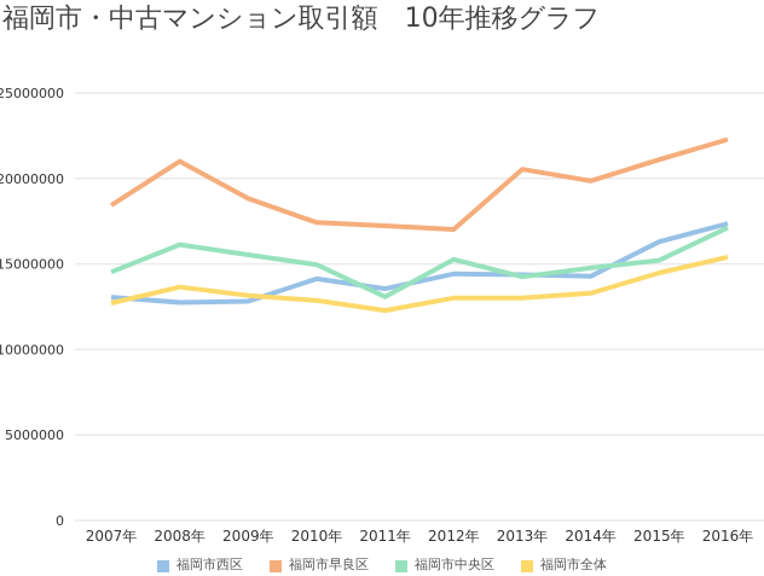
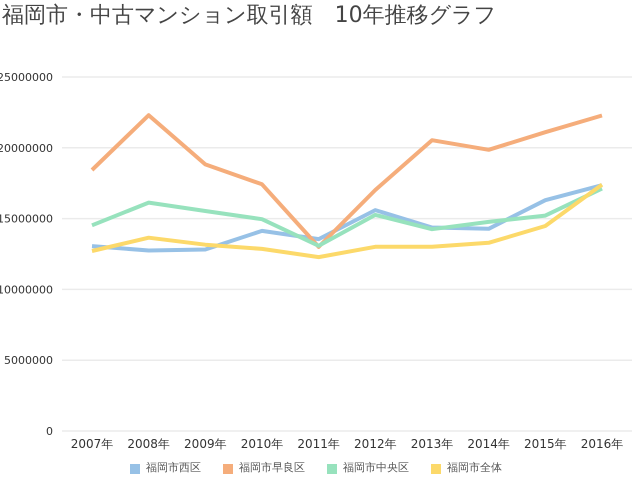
福岡市早良区/2008年: 21000000 -> 22300000
福岡市早良区/2011年: 17200000 -> 13000000
福岡市西区/2012年: 14400000 -> 15600000
福岡市全体/2016年: 15400000 -> 17400000
